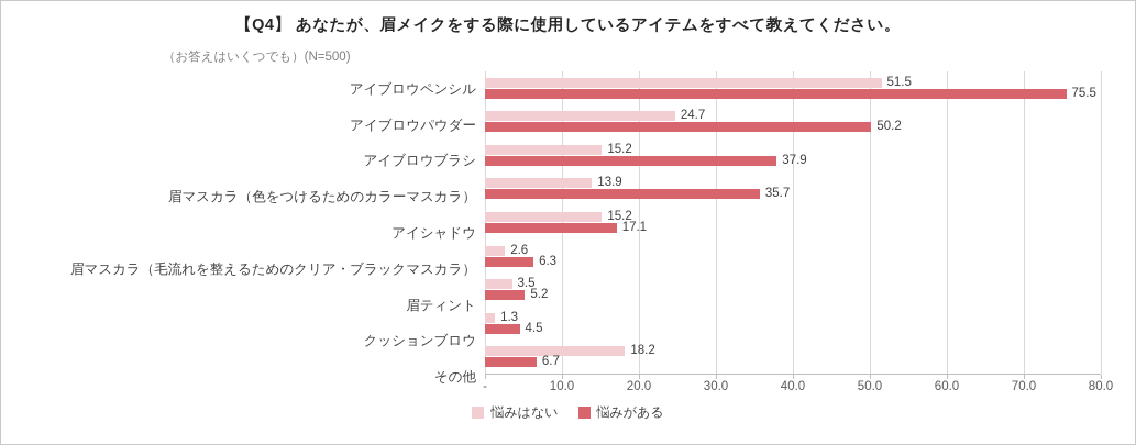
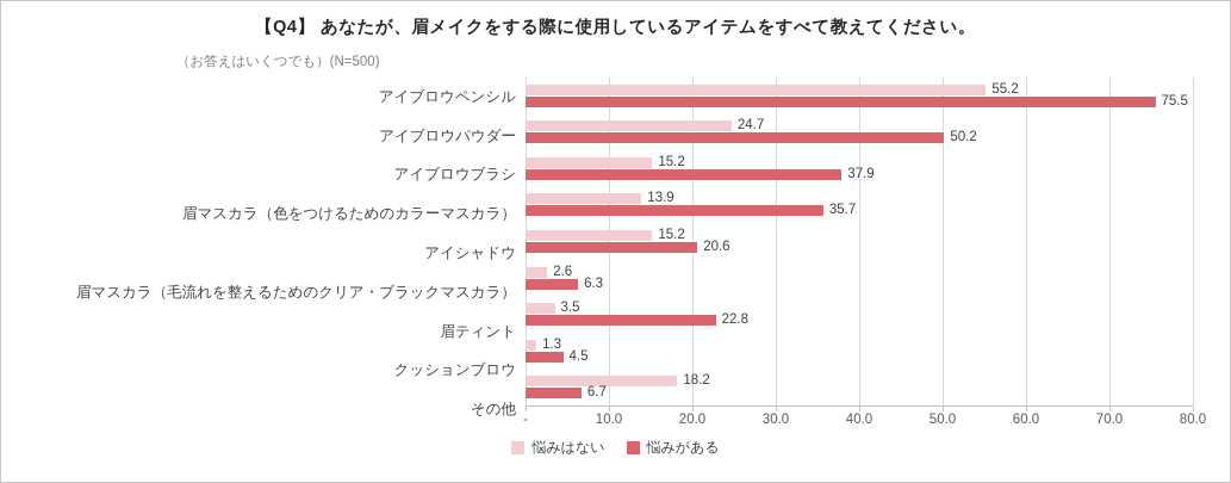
悩みはない/アイブロウペンシル: 51.5 -> 55.2
悩みがある/アイシャドウ: 17.1 -> 20.6
悩みがある/眉ティント: 5.2 -> 22.8
